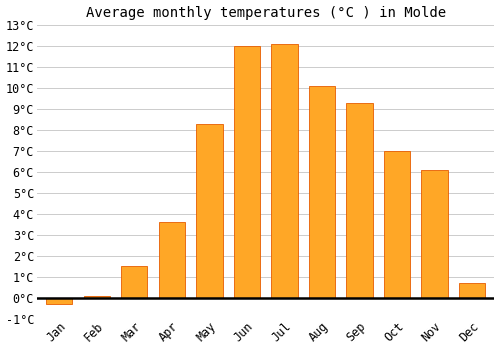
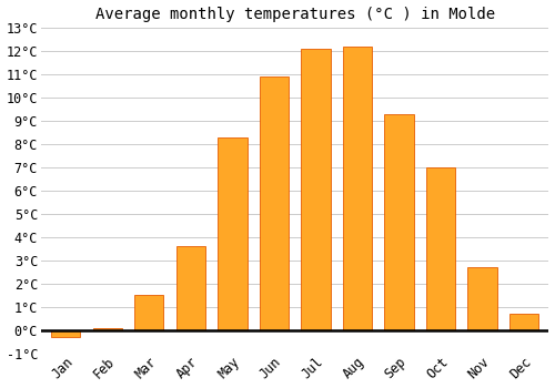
Jun: 12.0°C -> 10.9°C
Aug: 10.1°C -> 12.2°C
Nov: 6.1°C -> 2.7°C
